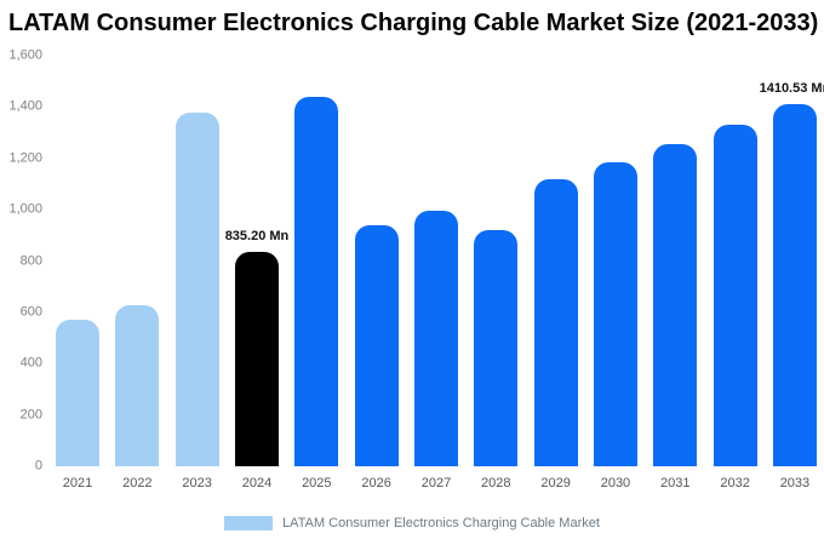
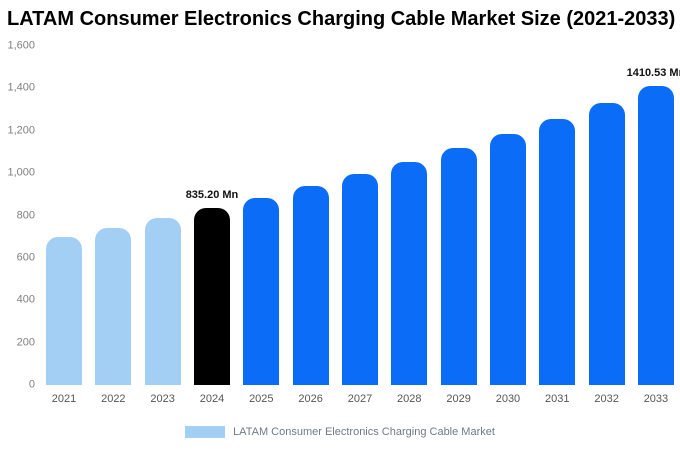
2021: 570 -> 700
2022: 630 -> 740
2023: 1380 -> 790
2025: 1440 -> 880
2028: 920 -> 1050
